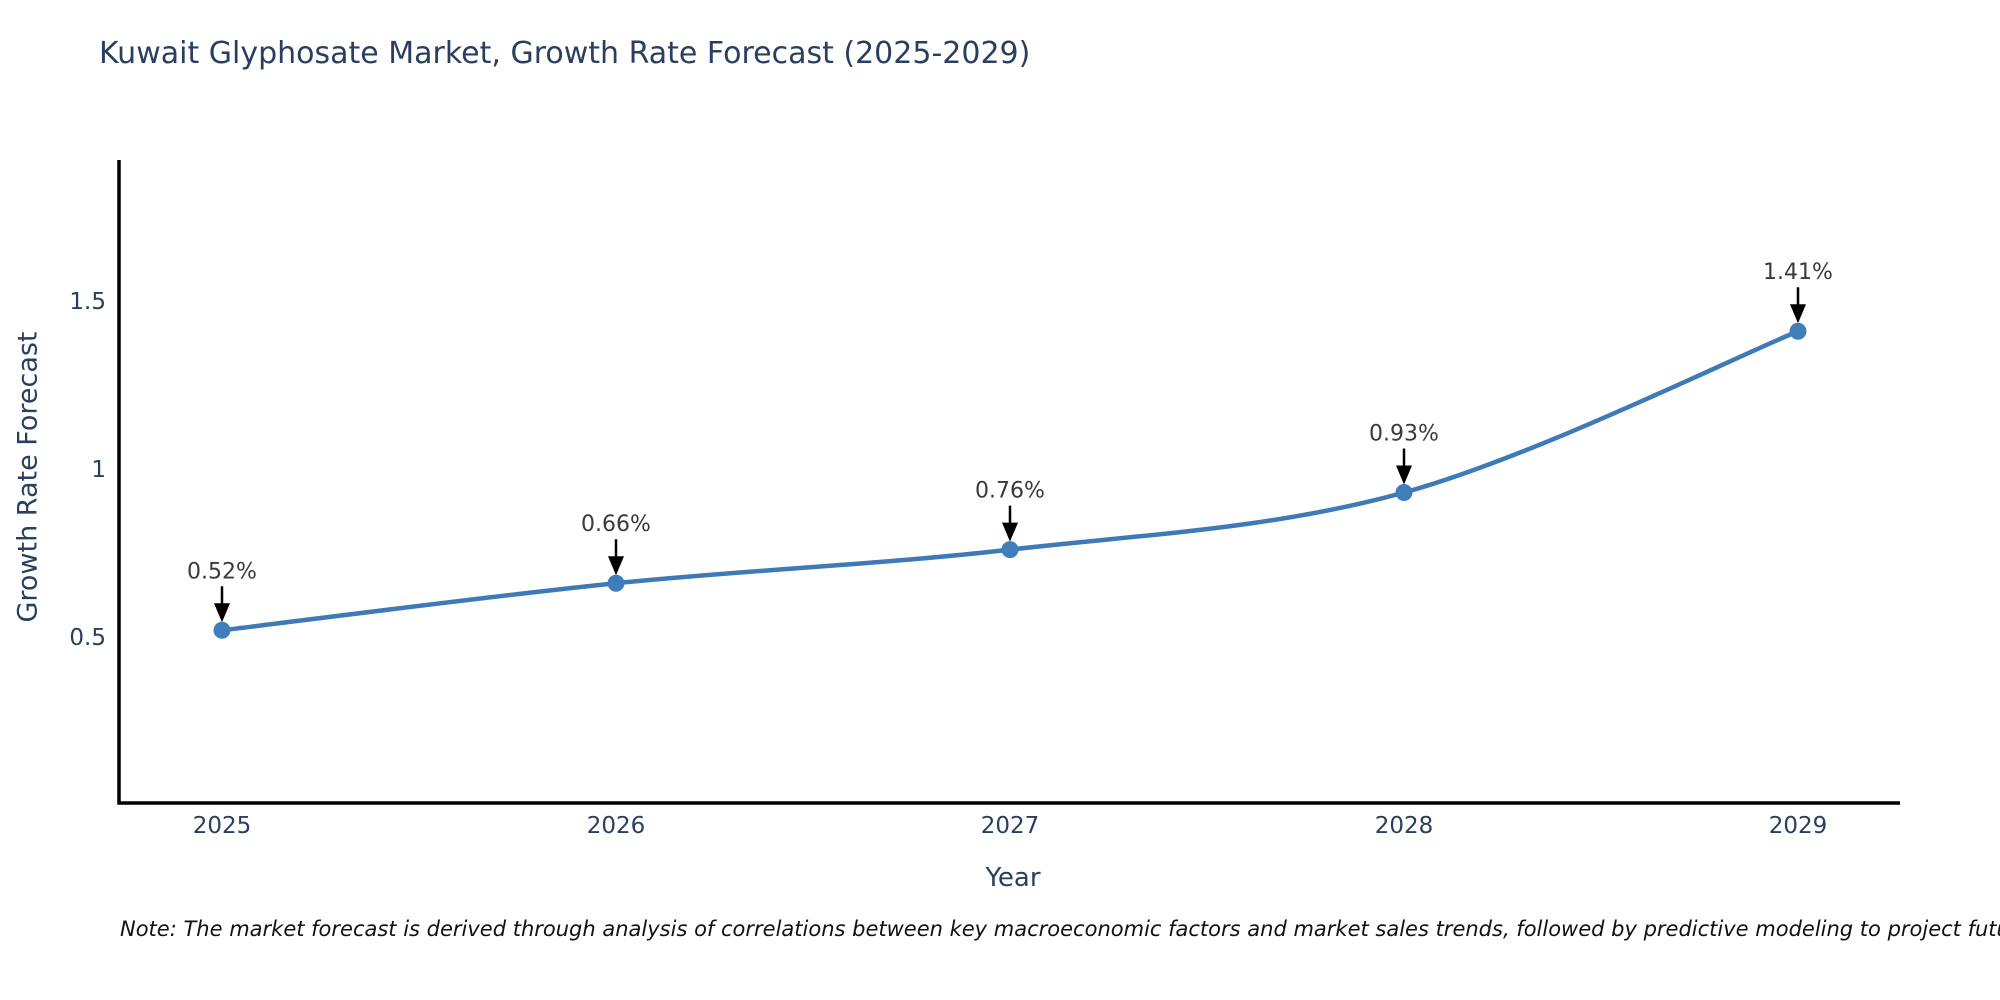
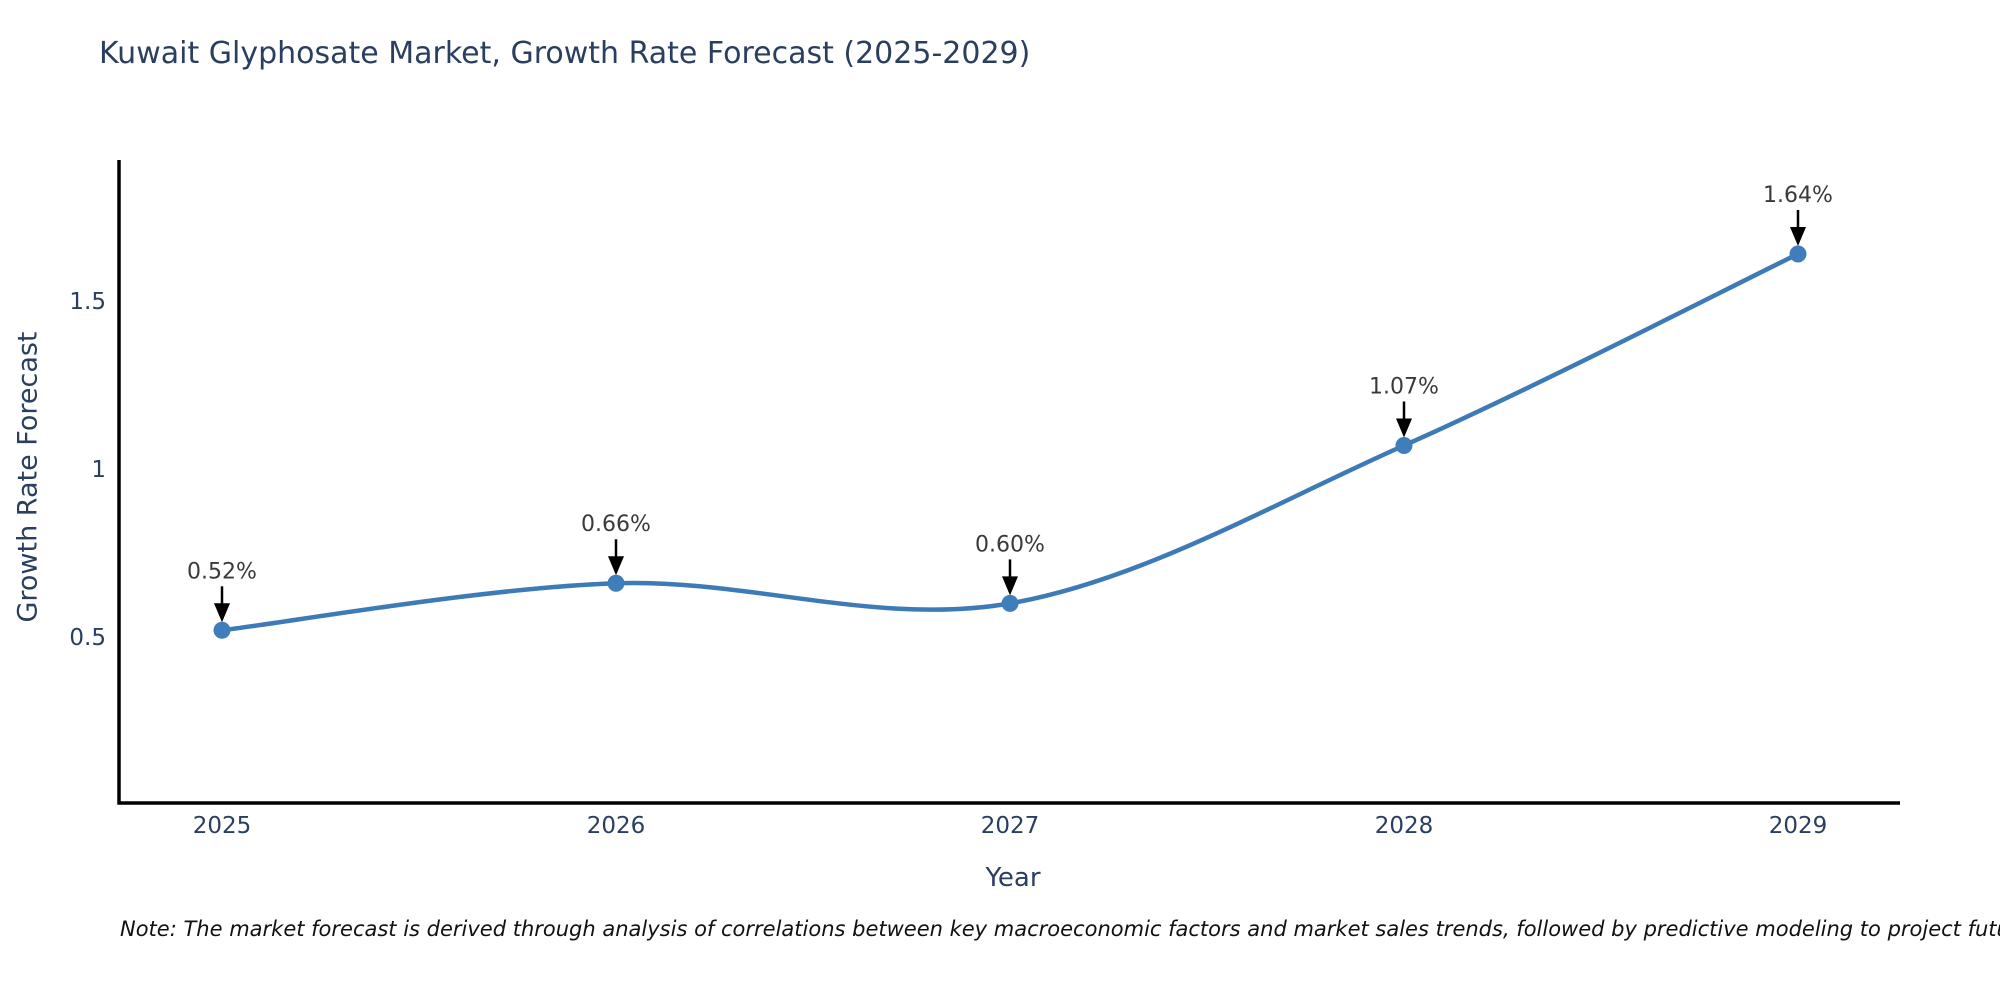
2027: 0.76% -> 0.60%
2028: 0.93% -> 1.07%
2029: 1.41% -> 1.64%
